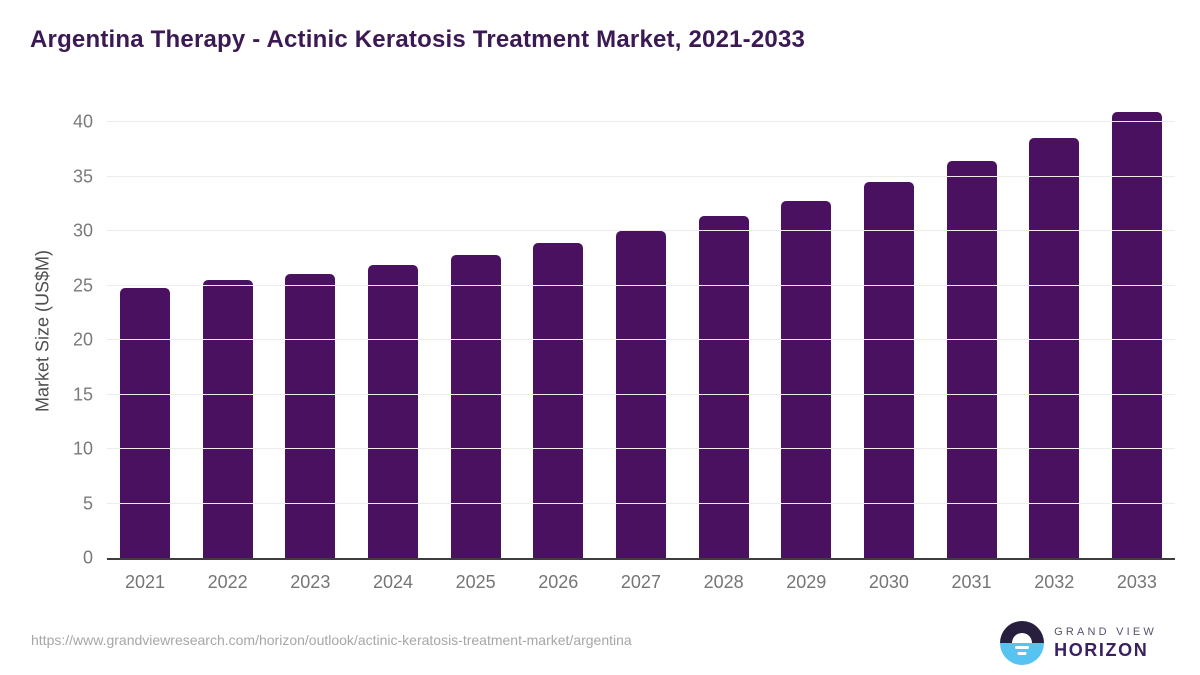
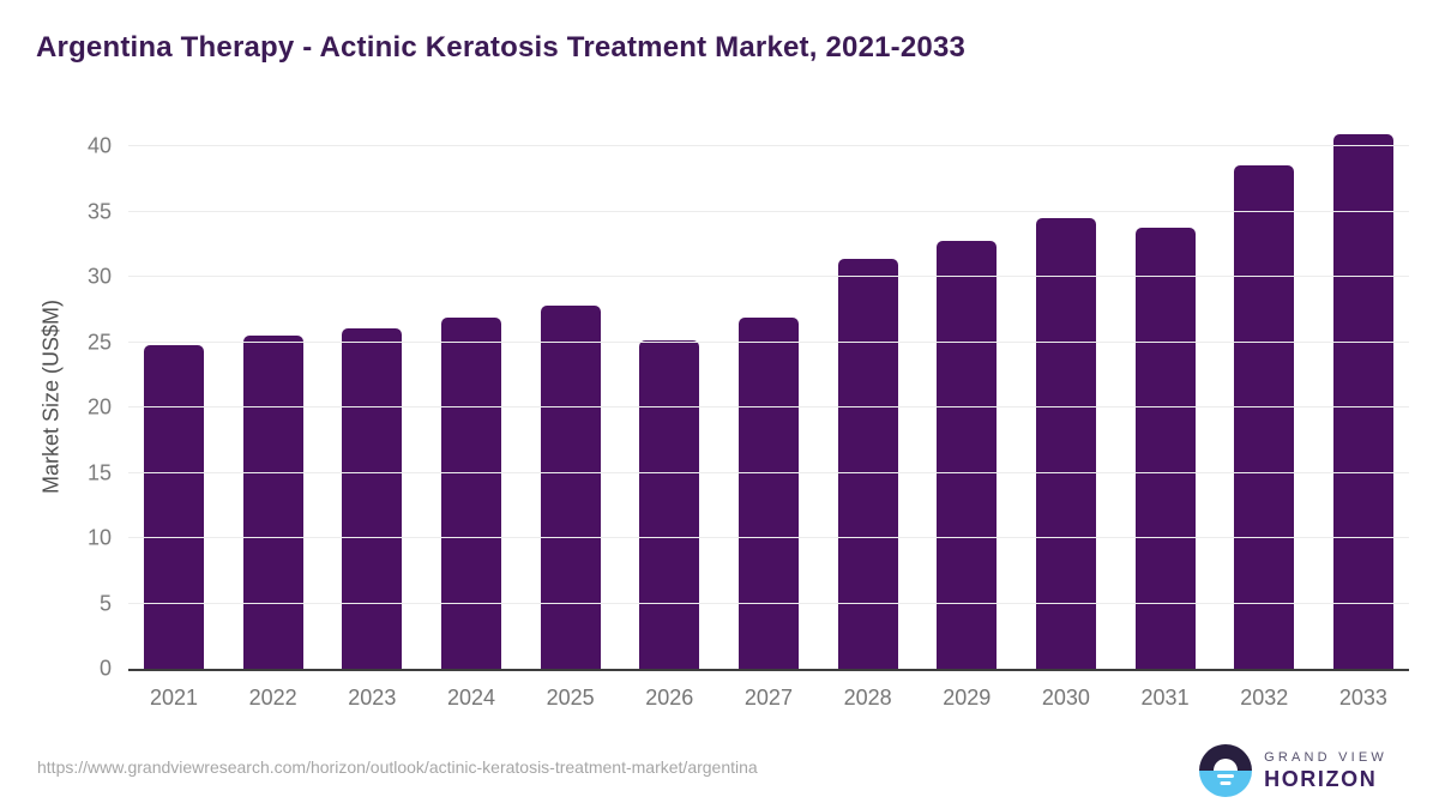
2026: 28.9 -> 25.2
2027: 30.0 -> 26.9
2031: 36.5 -> 33.8
